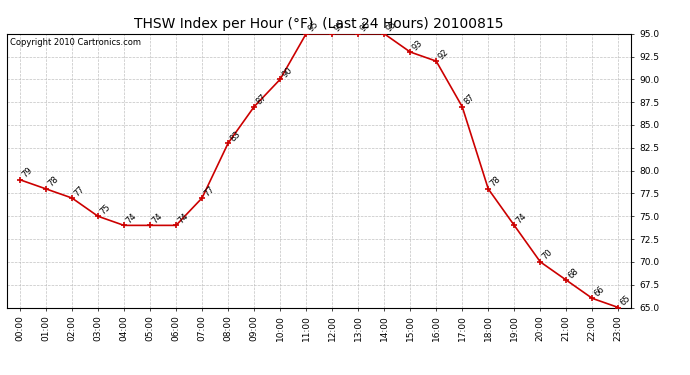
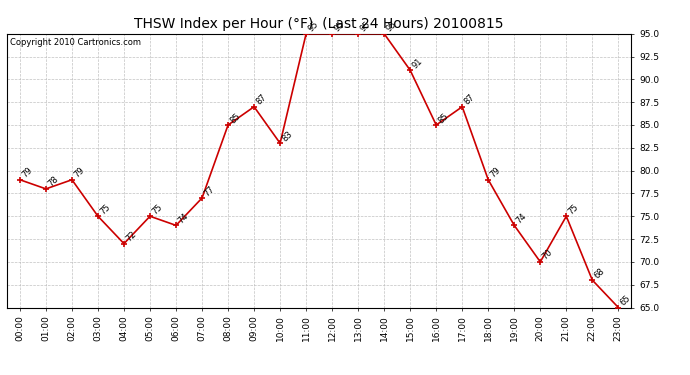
02:00: 77 -> 79
04:00: 74 -> 72
05:00: 74 -> 75
08:00: 83 -> 85
10:00: 90 -> 83
15:00: 93 -> 91
16:00: 92 -> 85
18:00: 78 -> 79
21:00: 68 -> 75
22:00: 66 -> 68
